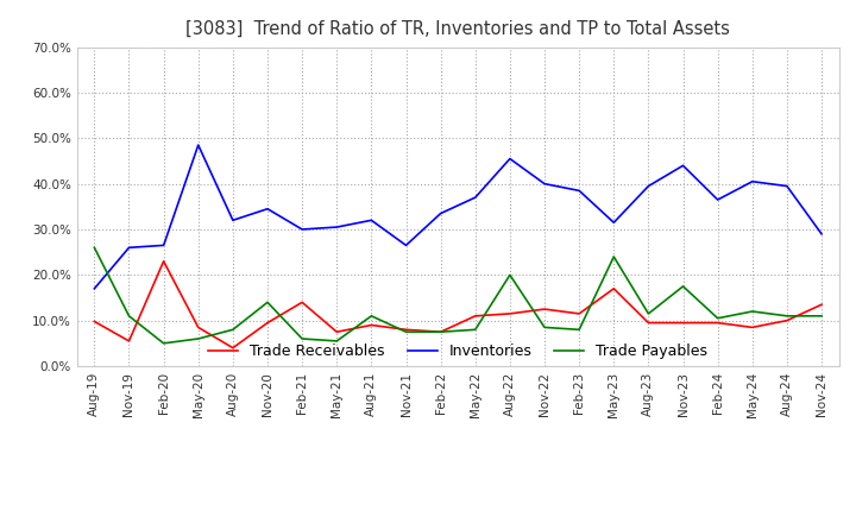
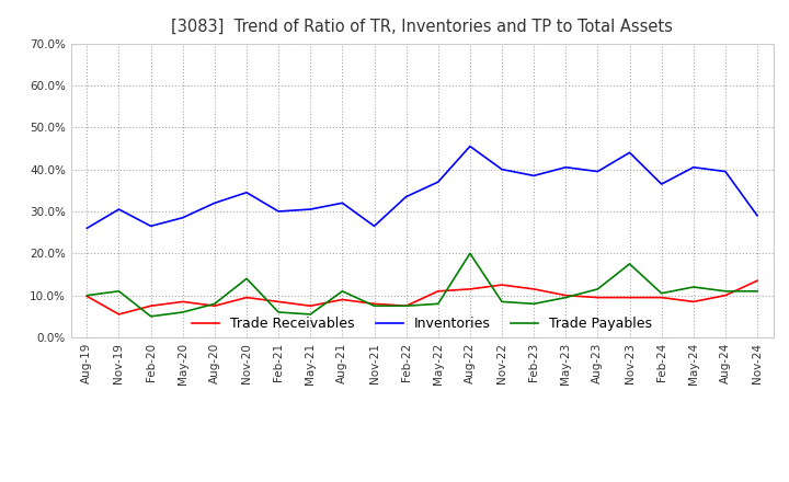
Inventories/Aug-19: 17.0% -> 26.0%
Trade Payables/Aug-19: 26.0% -> 10.0%
Inventories/Nov-19: 26.0% -> 30.5%
Trade Receivables/Feb-20: 23.0% -> 7.5%
Inventories/May-20: 48.5% -> 28.5%
Trade Receivables/Aug-20: 4.0% -> 7.5%
Trade Receivables/Feb-21: 14.0% -> 8.5%
Trade Receivables/May-23: 17.0% -> 10.0%
Inventories/May-23: 31.5% -> 40.5%
Trade Payables/May-23: 24.0% -> 9.5%
